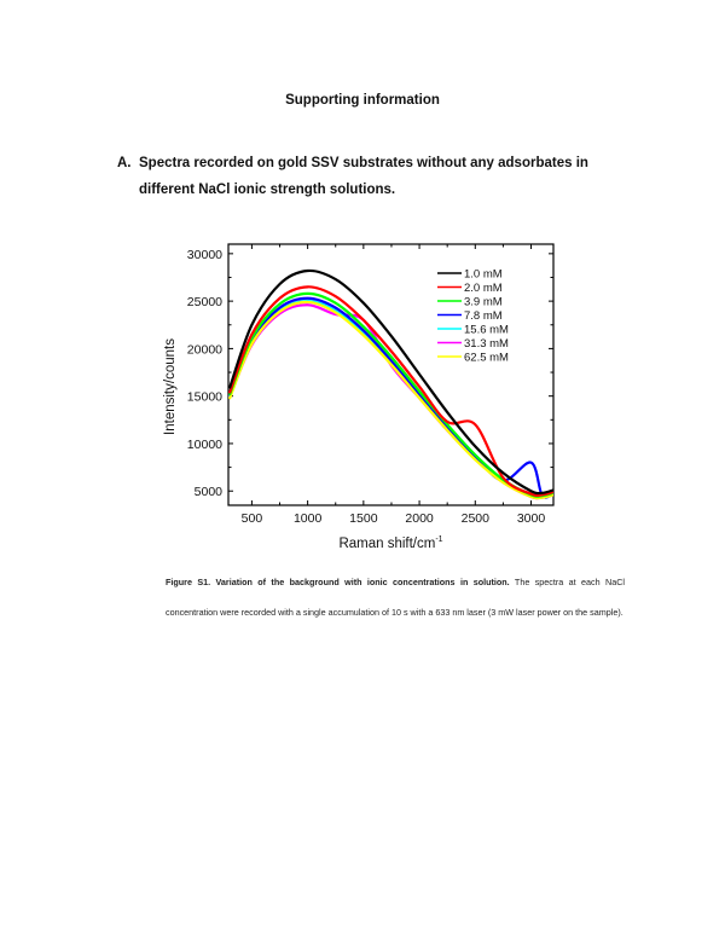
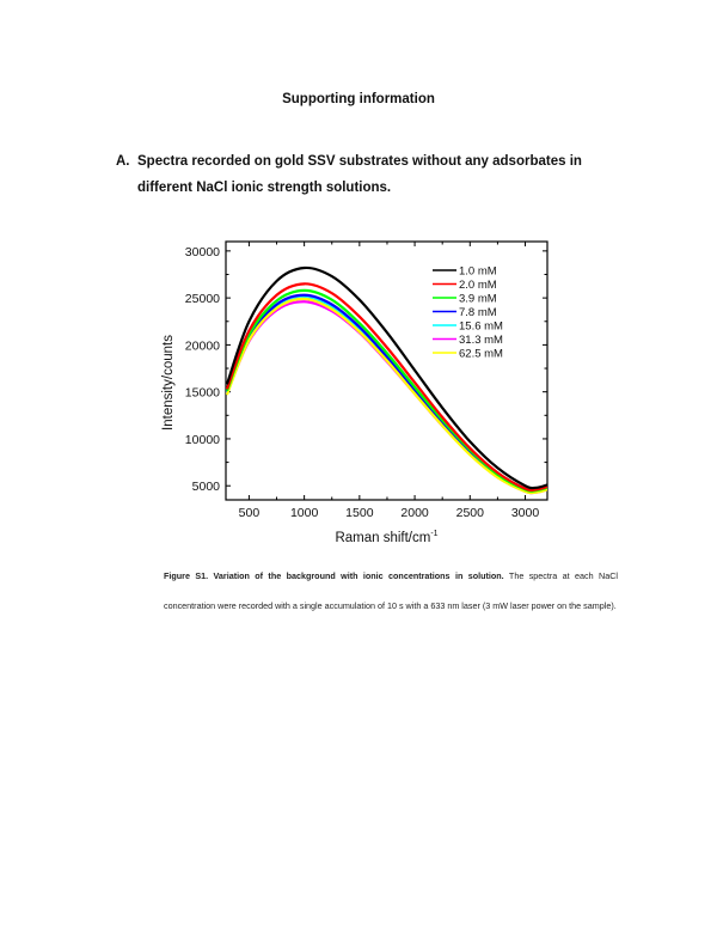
31.3 mM/1500: 23000 -> 21000
2.0 mM/2500: 12000 -> 9000
7.8 mM/3000: 8000 -> 5000
